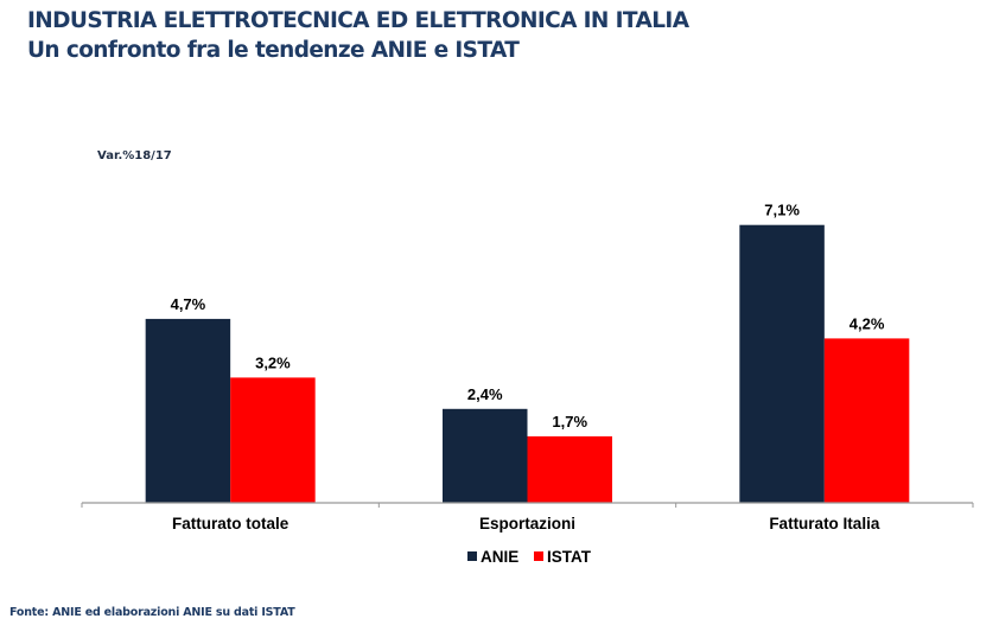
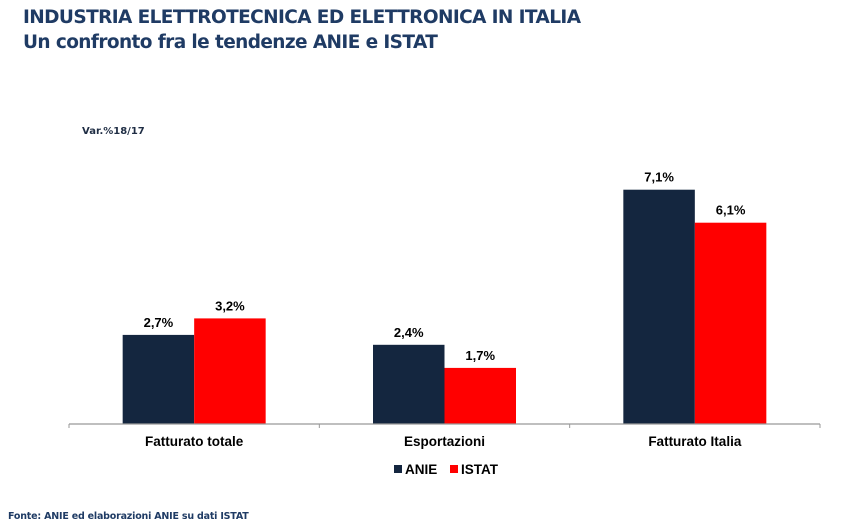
ANIE/Fatturato totale: 4,7% -> 2,7%
ISTAT/Fatturato Italia: 4,2% -> 6,1%
